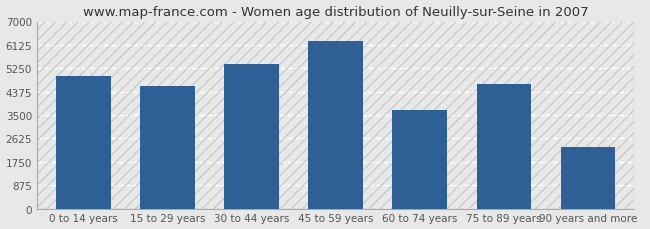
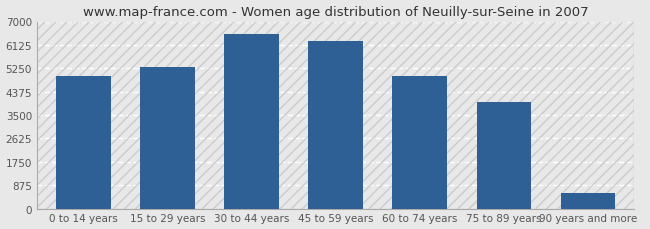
15 to 29 years: 4600 -> 5300
30 to 44 years: 5400 -> 6550
60 to 74 years: 3700 -> 4950
75 to 89 years: 4650 -> 4000
90 years and more: 2300 -> 590
